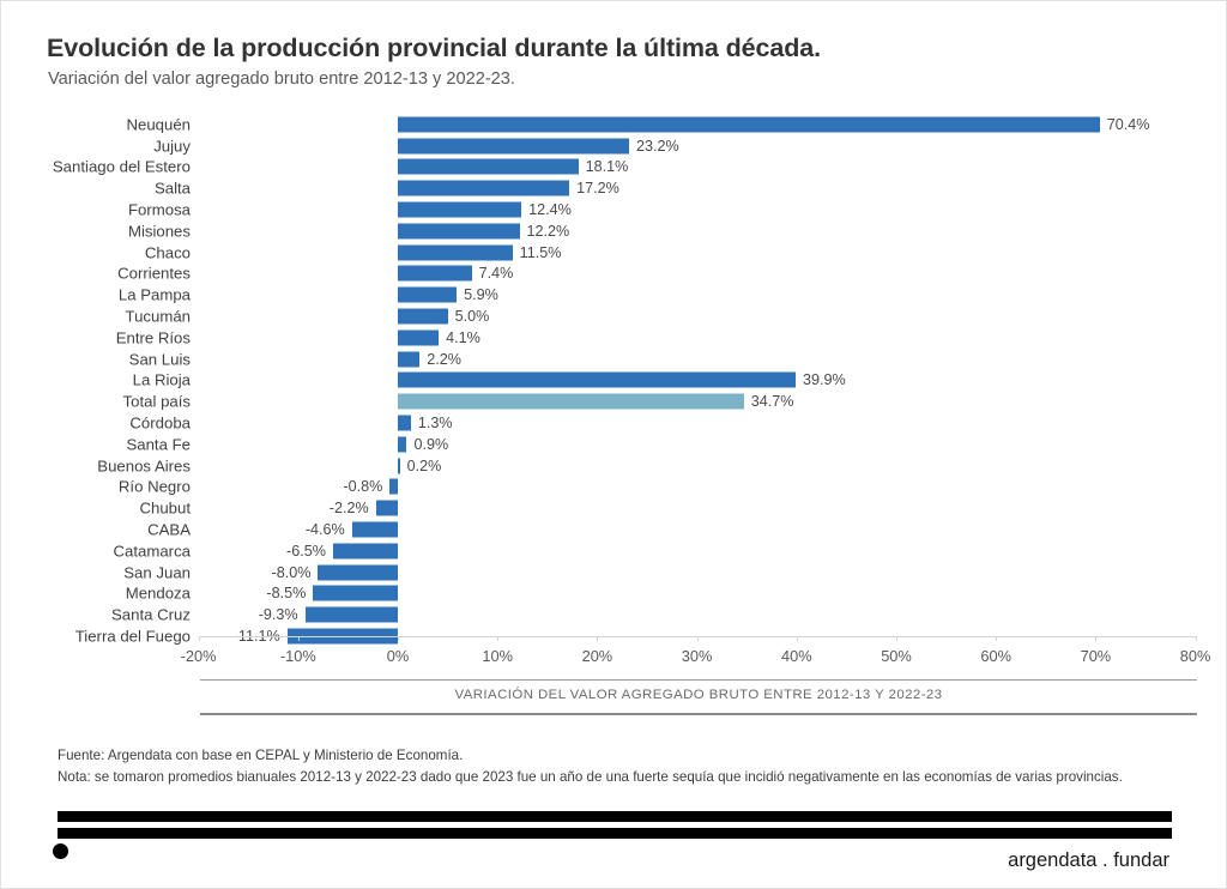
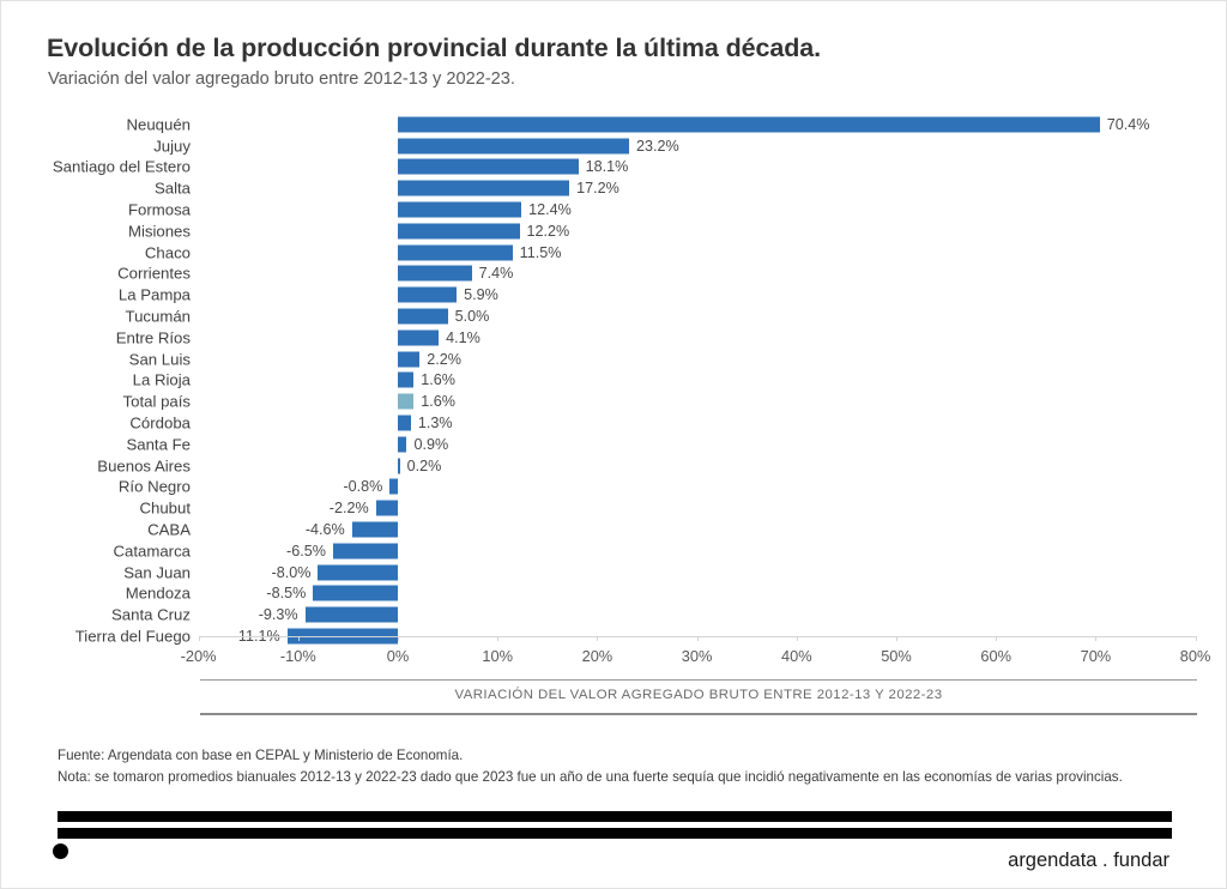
La Rioja: 39.9% -> 1.6%
Total país: 34.7% -> 1.6%
